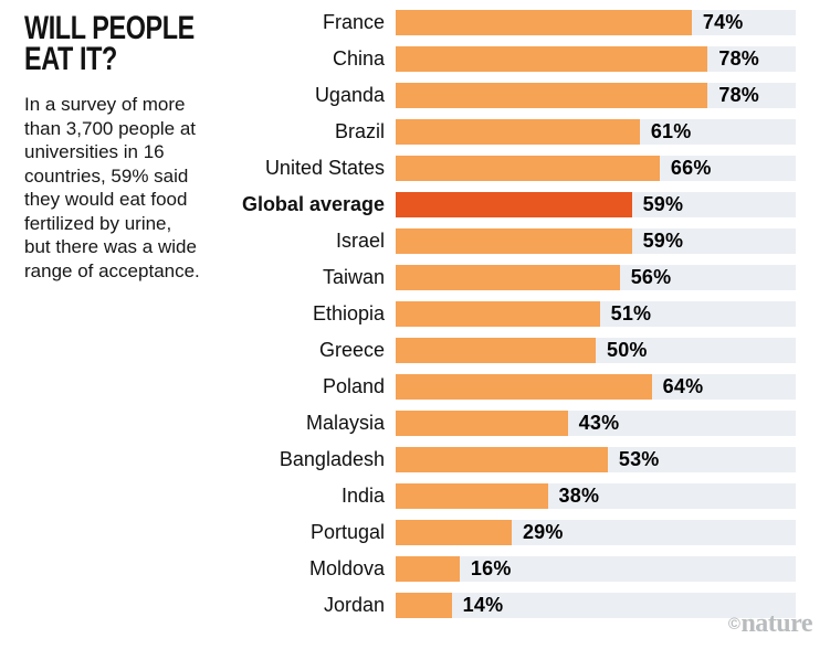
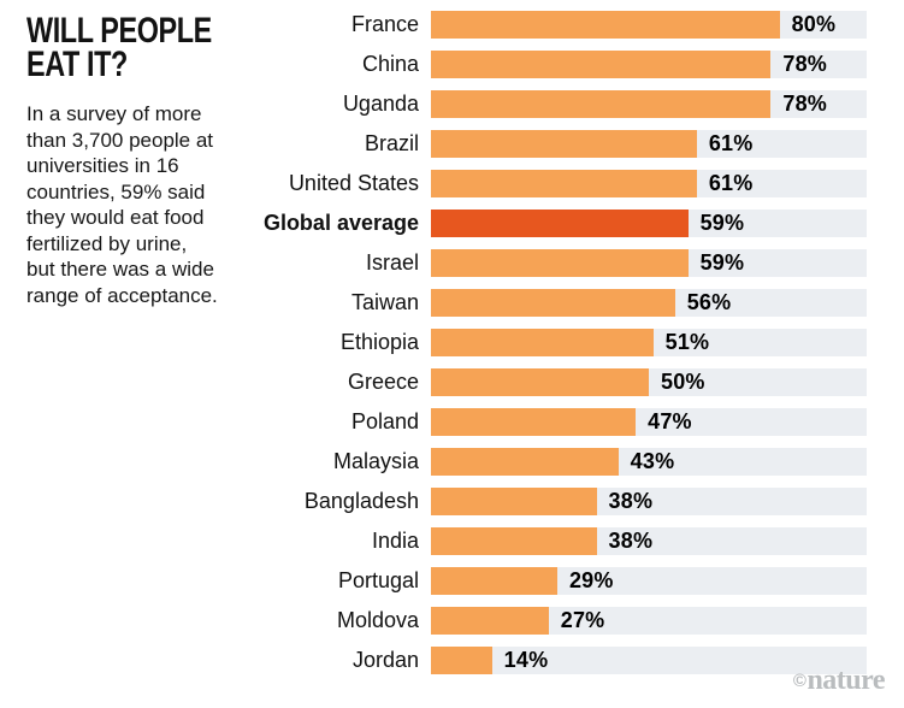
France: 74% -> 80%
United States: 66% -> 61%
Poland: 64% -> 47%
Bangladesh: 53% -> 38%
Moldova: 16% -> 27%
